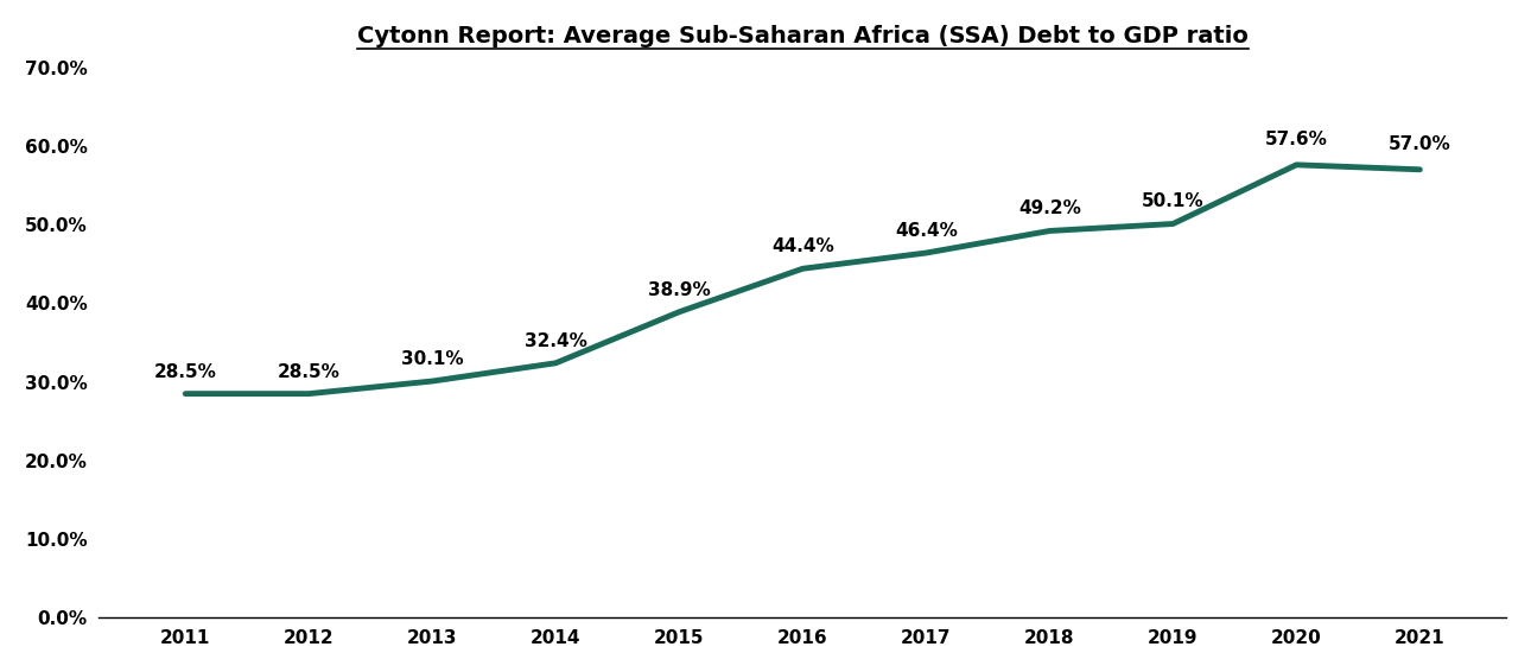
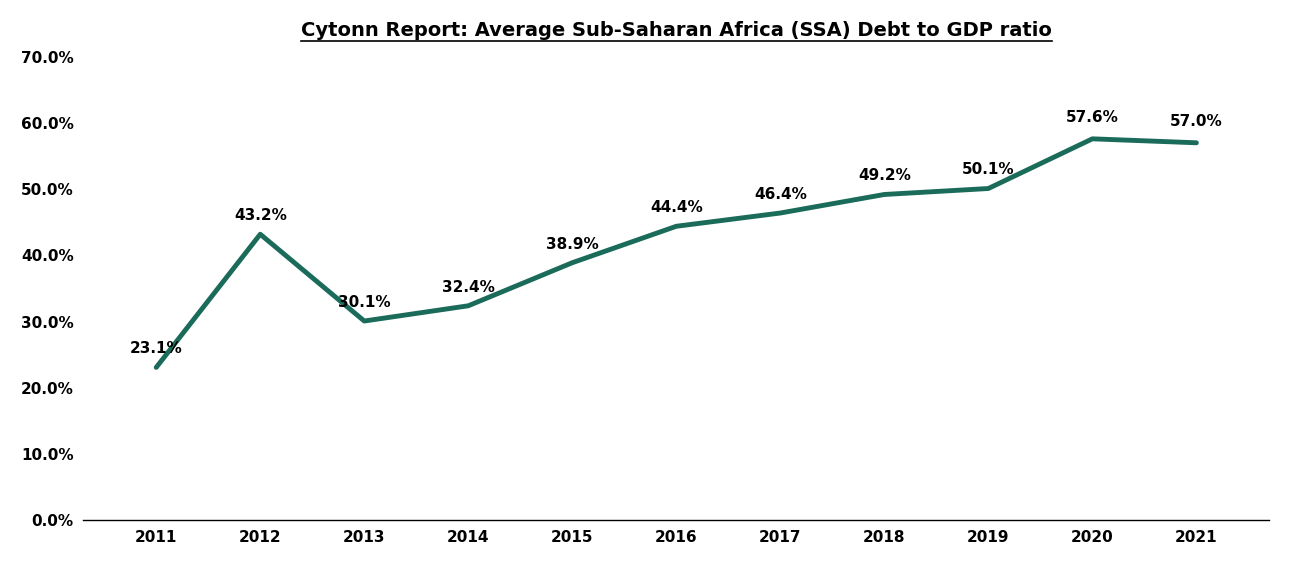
2011: 28.5% -> 23.1%
2012: 28.5% -> 43.2%
